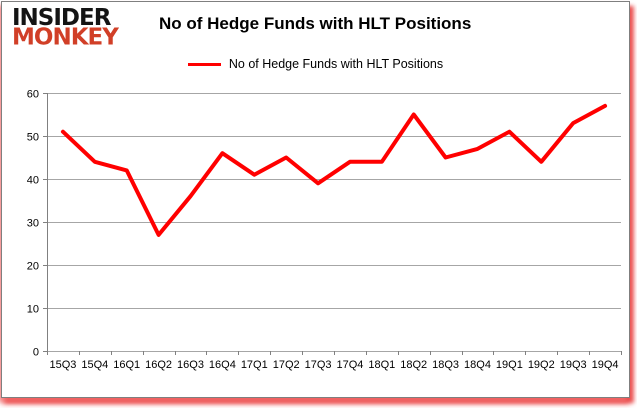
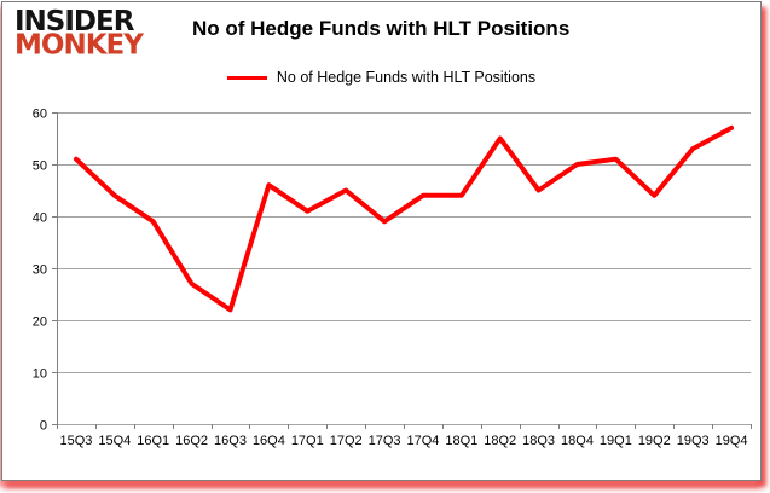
16Q1: 42 -> 39
16Q3: 36 -> 22
18Q4: 47 -> 50
